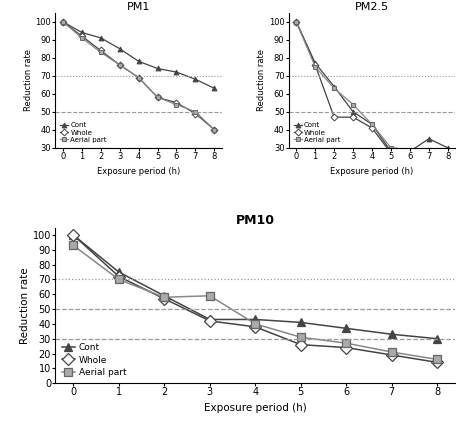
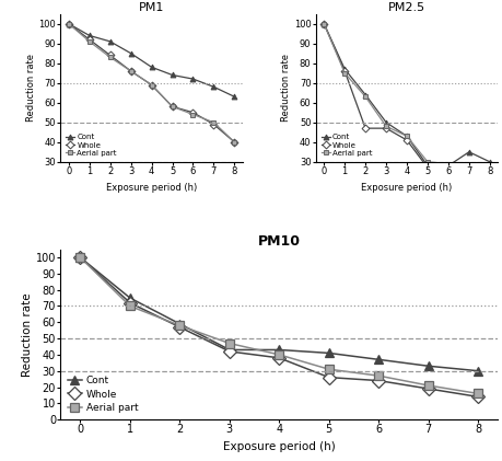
PM2.5/Aerial part/3: 54 -> 48
PM10/Aerial part/0: 93 -> 100
PM10/Aerial part/3: 59 -> 47
